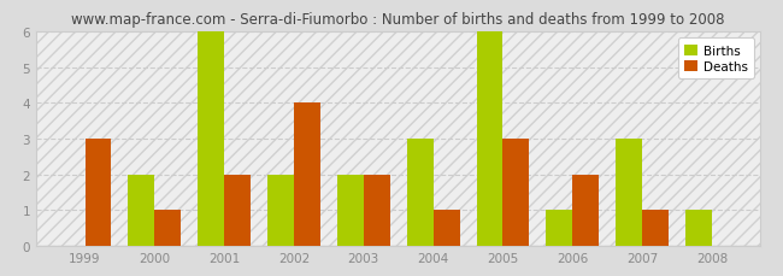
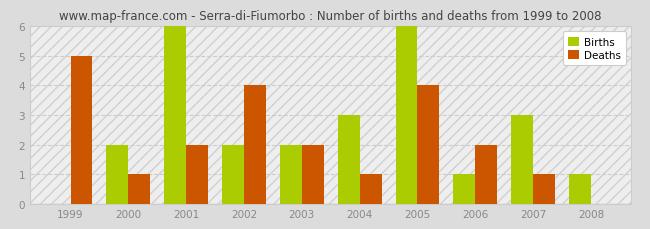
Deaths/1999: 3 -> 5
Deaths/2005: 3 -> 4
